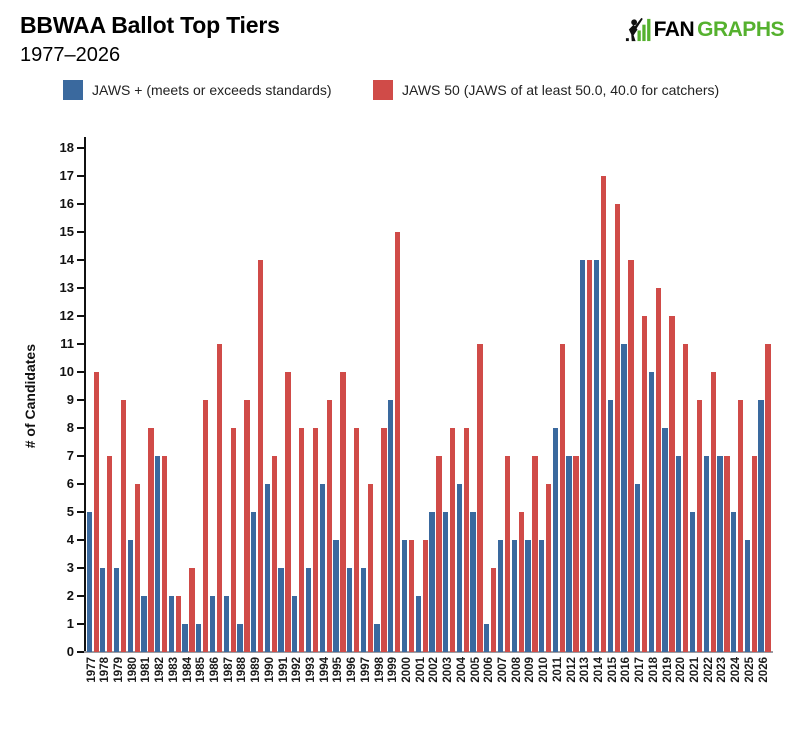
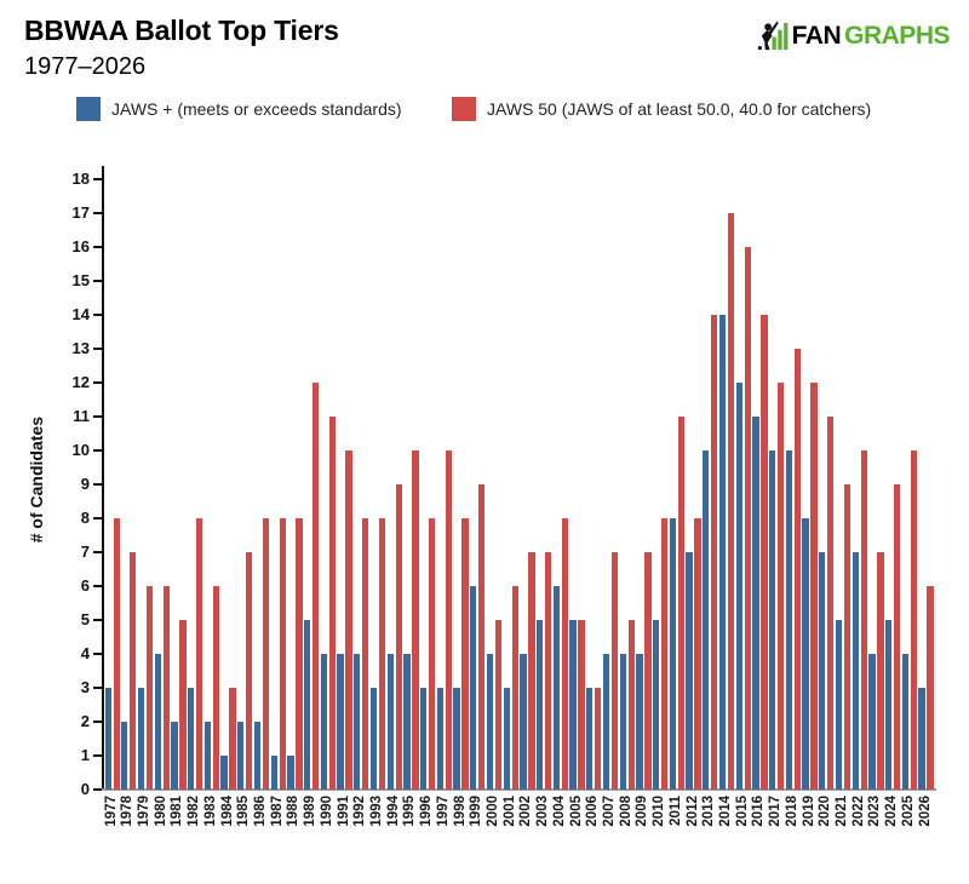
JAWS + (meets or exceeds standards)/1977: 5 -> 3
JAWS 50 (JAWS of at least 50.0, 40.0 for catchers)/1977: 10 -> 8
JAWS + (meets or exceeds standards)/1978: 3 -> 2
JAWS 50 (JAWS of at least 50.0, 40.0 for catchers)/1979: 9 -> 6
JAWS 50 (JAWS of at least 50.0, 40.0 for catchers)/1981: 8 -> 5
JAWS + (meets or exceeds standards)/1982: 7 -> 3
JAWS 50 (JAWS of at least 50.0, 40.0 for catchers)/1982: 7 -> 8
JAWS 50 (JAWS of at least 50.0, 40.0 for catchers)/1983: 2 -> 6
JAWS + (meets or exceeds standards)/1985: 1 -> 2
JAWS 50 (JAWS of at least 50.0, 40.0 for catchers)/1985: 9 -> 7
JAWS 50 (JAWS of at least 50.0, 40.0 for catchers)/1986: 11 -> 8
JAWS + (meets or exceeds standards)/1987: 2 -> 1
JAWS 50 (JAWS of at least 50.0, 40.0 for catchers)/1988: 9 -> 8
JAWS 50 (JAWS of at least 50.0, 40.0 for catchers)/1989: 14 -> 12
JAWS + (meets or exceeds standards)/1990: 6 -> 4
JAWS 50 (JAWS of at least 50.0, 40.0 for catchers)/1990: 7 -> 11
JAWS + (meets or exceeds standards)/1991: 3 -> 4
JAWS + (meets or exceeds standards)/1992: 2 -> 4
JAWS + (meets or exceeds standards)/1994: 6 -> 4
JAWS 50 (JAWS of at least 50.0, 40.0 for catchers)/1997: 6 -> 10
JAWS + (meets or exceeds standards)/1998: 1 -> 3
JAWS + (meets or exceeds standards)/1999: 9 -> 6
JAWS 50 (JAWS of at least 50.0, 40.0 for catchers)/1999: 15 -> 9
JAWS 50 (JAWS of at least 50.0, 40.0 for catchers)/2000: 4 -> 5
JAWS + (meets or exceeds standards)/2001: 2 -> 3
JAWS 50 (JAWS of at least 50.0, 40.0 for catchers)/2001: 4 -> 6
JAWS + (meets or exceeds standards)/2002: 5 -> 4
JAWS 50 (JAWS of at least 50.0, 40.0 for catchers)/2003: 8 -> 7
JAWS 50 (JAWS of at least 50.0, 40.0 for catchers)/2005: 11 -> 5
JAWS + (meets or exceeds standards)/2006: 1 -> 3
JAWS + (meets or exceeds standards)/2010: 4 -> 5
JAWS 50 (JAWS of at least 50.0, 40.0 for catchers)/2010: 6 -> 8
JAWS 50 (JAWS of at least 50.0, 40.0 for catchers)/2012: 7 -> 8
JAWS + (meets or exceeds standards)/2013: 14 -> 10
JAWS + (meets or exceeds standards)/2015: 9 -> 12
JAWS + (meets or exceeds standards)/2017: 6 -> 10
JAWS + (meets or exceeds standards)/2023: 7 -> 4
JAWS 50 (JAWS of at least 50.0, 40.0 for catchers)/2025: 7 -> 10
JAWS + (meets or exceeds standards)/2026: 9 -> 3
JAWS 50 (JAWS of at least 50.0, 40.0 for catchers)/2026: 11 -> 6
